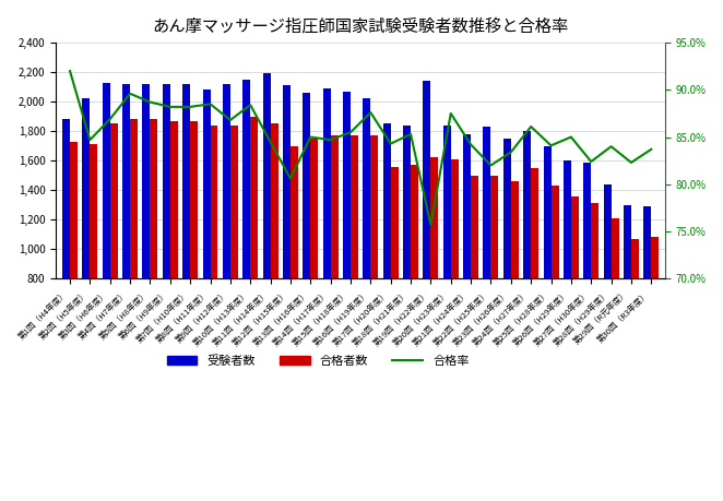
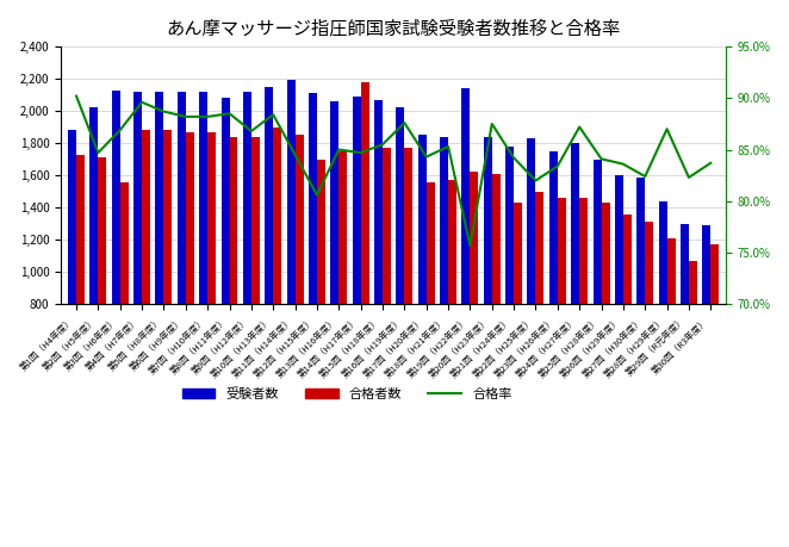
合格率/第1回（H4年度）: 92.0% -> 90.2%
合格者数/第3回（H6年度）: 1,850 -> 1,560
合格者数/第14回（H17年度）: 1,770 -> 2,180
合格者数/第21回（H24年度）: 1,500 -> 1,430
合格率/第24回（H27年度）: 86.1% -> 87.2%
合格者数/第24回（H27年度）: 1,550 -> 1,460
合格率/第26回（H29年度）: 85.0% -> 83.6%
合格率/第28回（H29年度）: 84.0% -> 87.0%
合格者数/第30回（R3年度）: 1,080 -> 1,170
